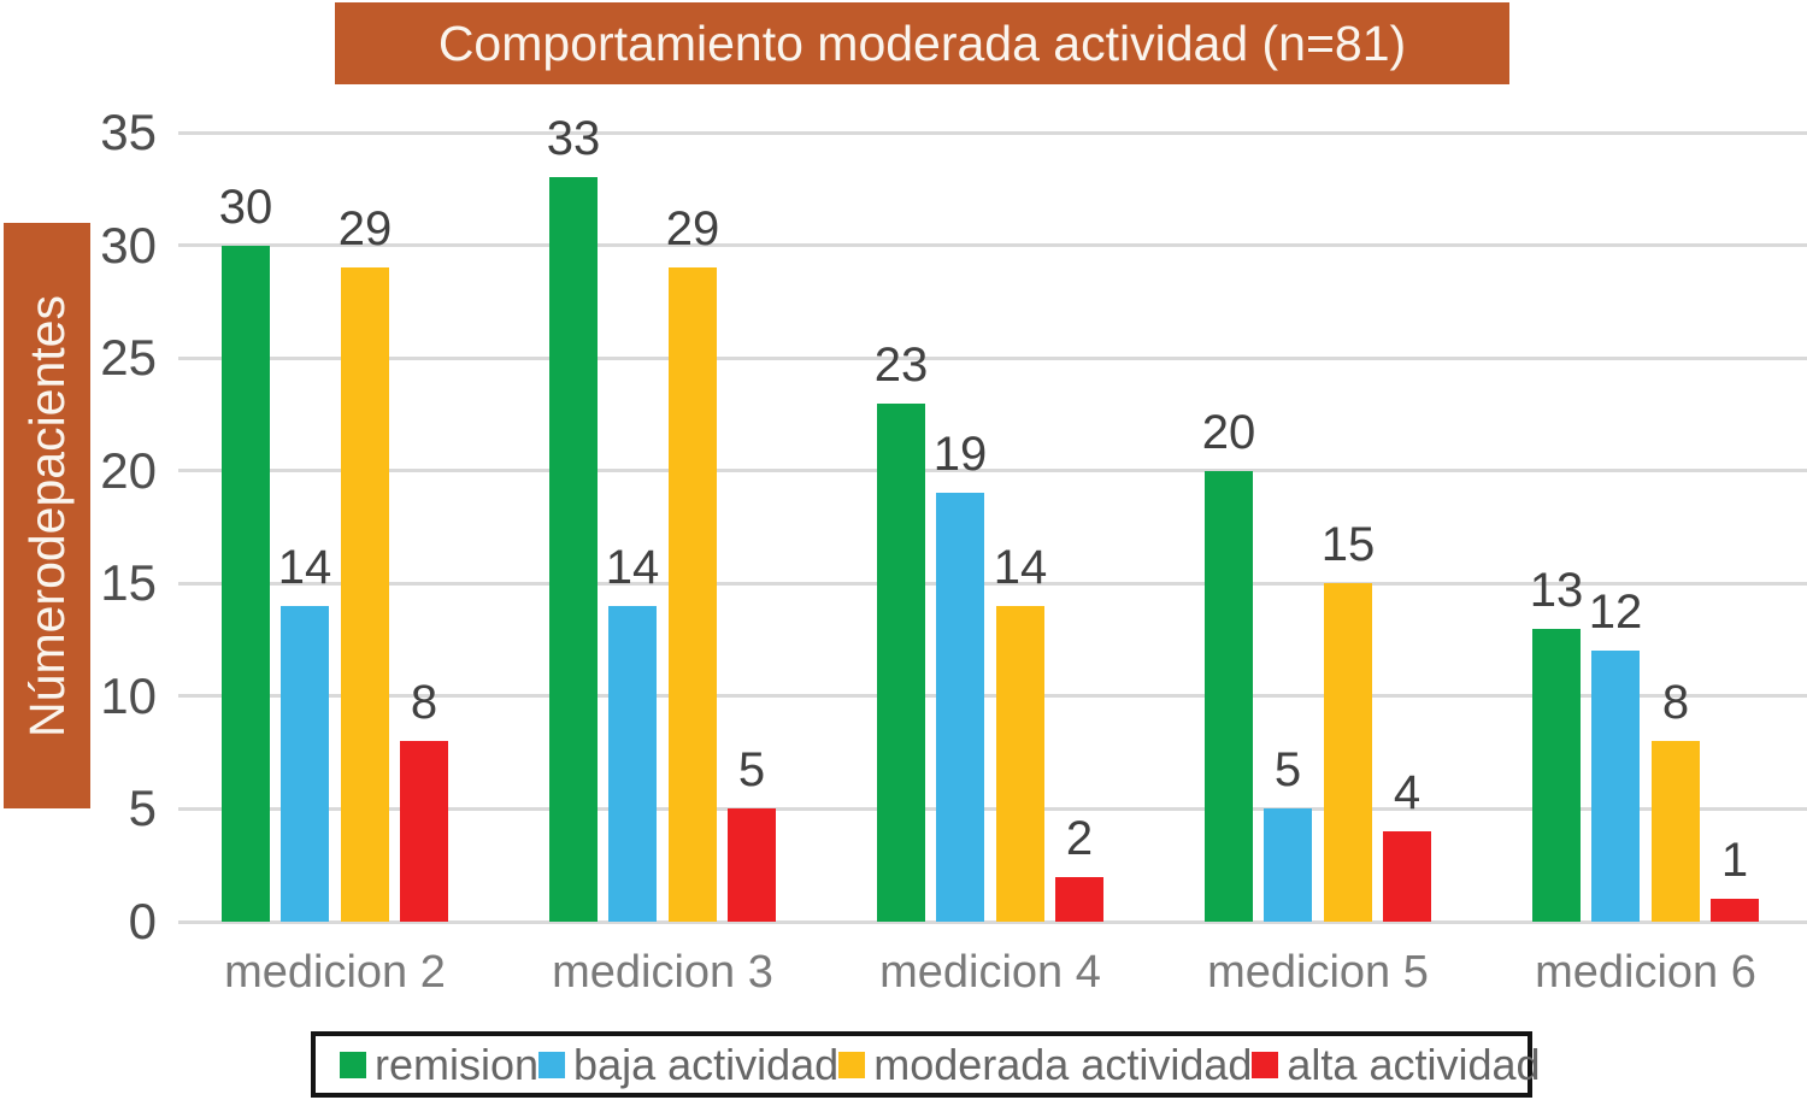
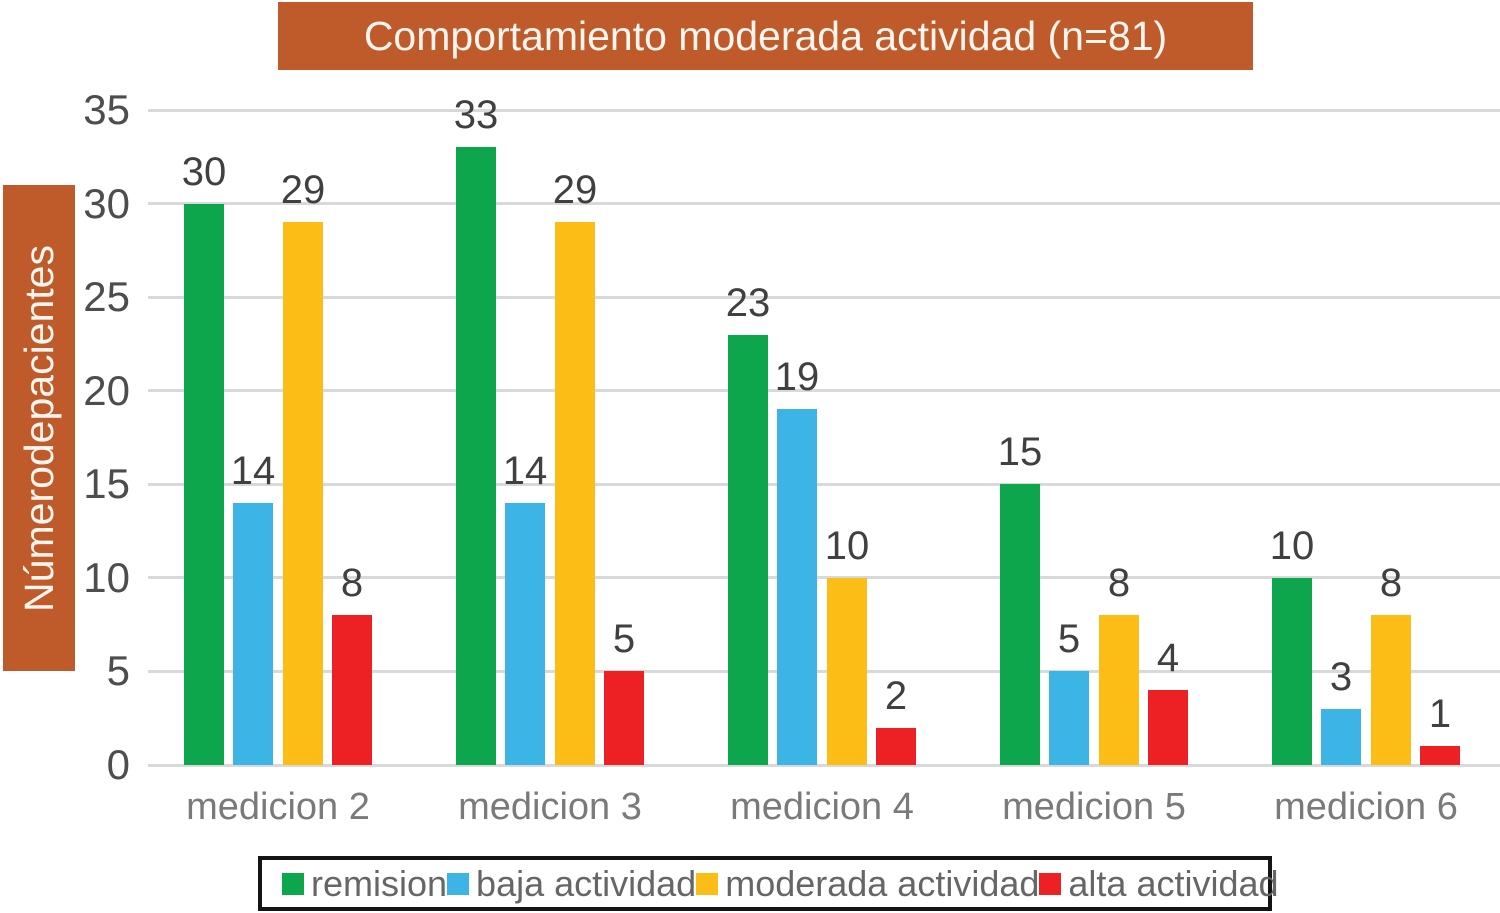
moderada actividad/medicion 4: 14 -> 10
remision/medicion 5: 20 -> 15
moderada actividad/medicion 5: 15 -> 8
remision/medicion 6: 13 -> 10
baja actividad/medicion 6: 12 -> 3
